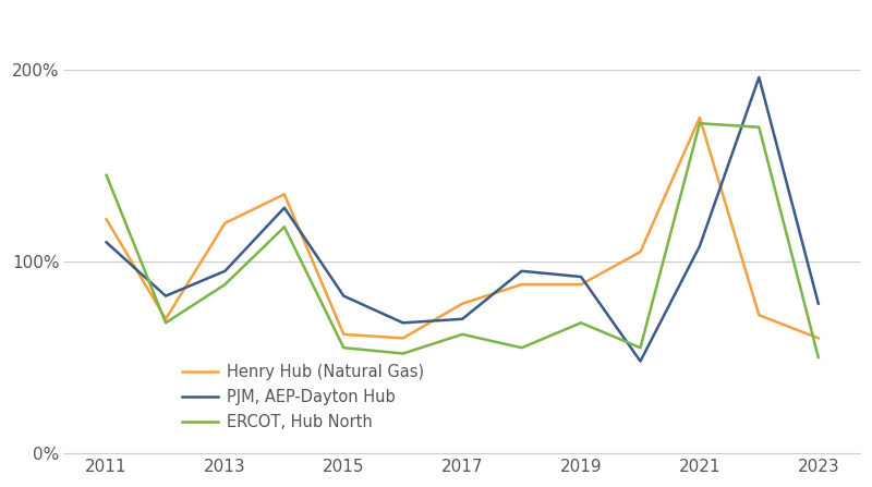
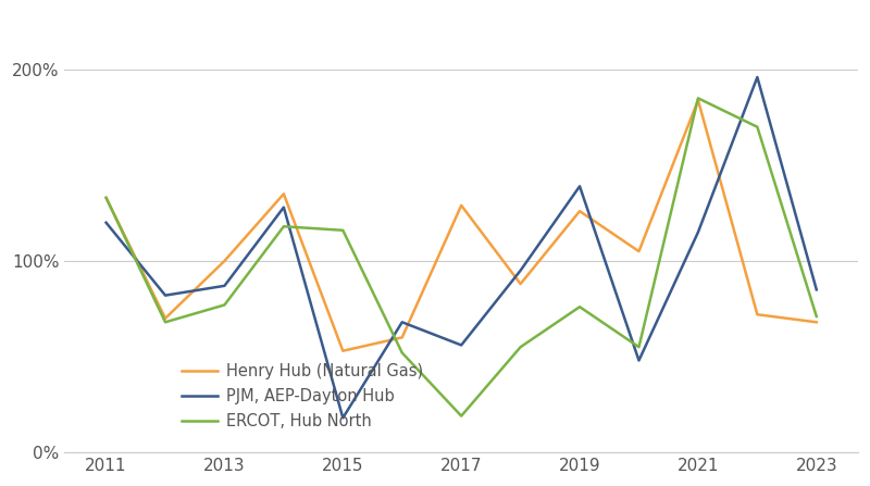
Henry Hub (Natural Gas)/2011: 122% -> 133%
PJM, AEP-Dayton Hub/2011: 110% -> 120%
ERCOT, Hub North/2011: 145% -> 133%
Henry Hub (Natural Gas)/2013: 120% -> 100%
PJM, AEP-Dayton Hub/2013: 95% -> 87%
ERCOT, Hub North/2013: 88% -> 77%
Henry Hub (Natural Gas)/2015: 62% -> 53%
PJM, AEP-Dayton Hub/2015: 82% -> 18%
ERCOT, Hub North/2015: 55% -> 116%
Henry Hub (Natural Gas)/2017: 78% -> 129%
PJM, AEP-Dayton Hub/2017: 70% -> 56%
ERCOT, Hub North/2017: 62% -> 19%
Henry Hub (Natural Gas)/2019: 88% -> 126%
PJM, AEP-Dayton Hub/2019: 92% -> 139%
ERCOT, Hub North/2019: 68% -> 76%
Henry Hub (Natural Gas)/2021: 175% -> 184%
PJM, AEP-Dayton Hub/2021: 108% -> 115%
ERCOT, Hub North/2021: 172% -> 185%
Henry Hub (Natural Gas)/2023: 60% -> 68%
PJM, AEP-Dayton Hub/2023: 78% -> 85%
ERCOT, Hub North/2023: 50% -> 71%
